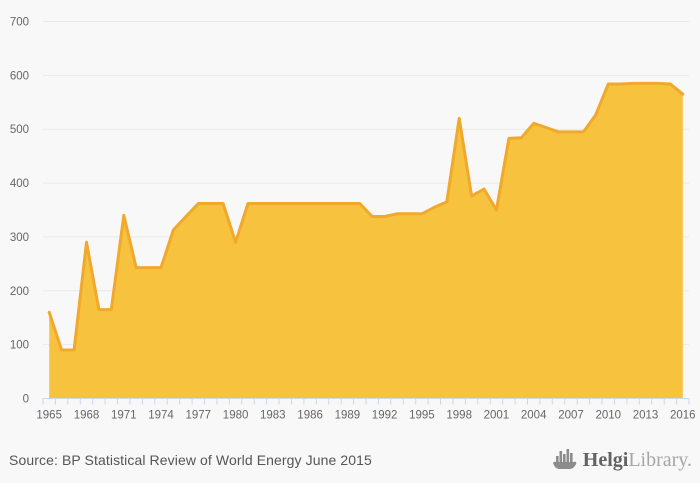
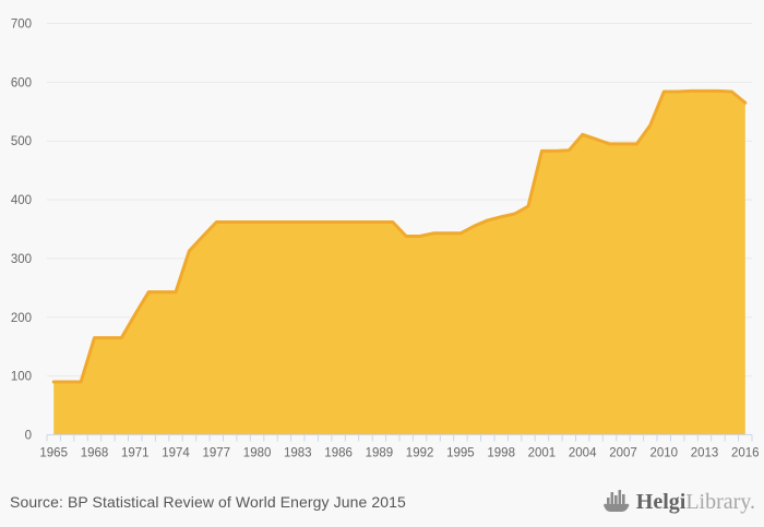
1965: 160 -> 90
1968: 290 -> 160
1971: 340 -> 200
1980: 290 -> 360
1998: 520 -> 370
2001: 350 -> 480
